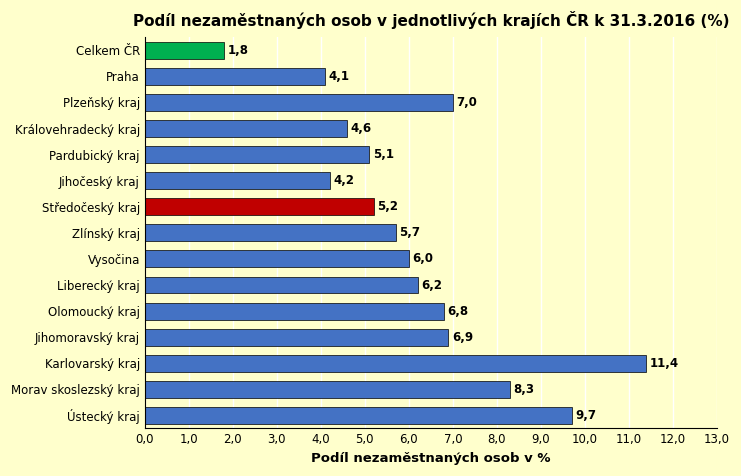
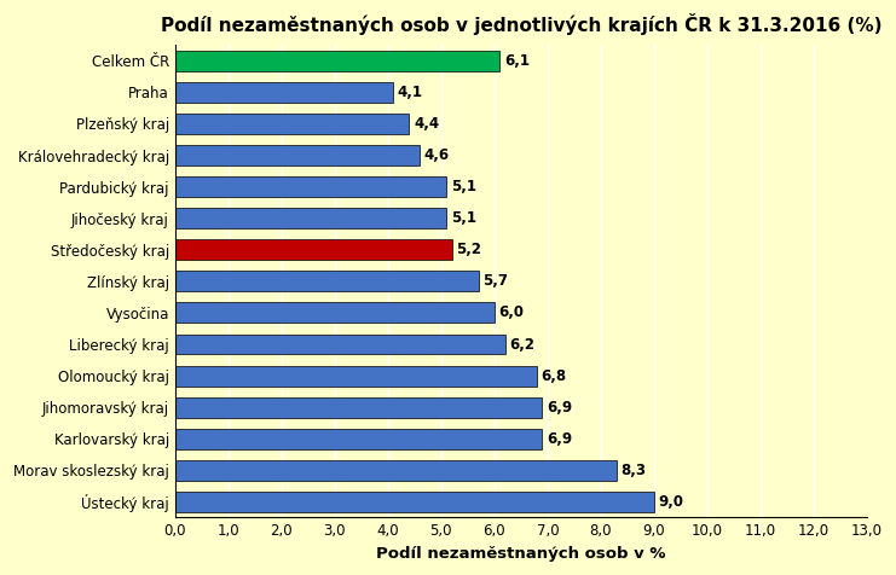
Celkem ČR: 1,8 -> 6,1
Plzeňský kraj: 7,0 -> 4,4
Jihočeský kraj: 4,2 -> 5,1
Karlovarský kraj: 11,4 -> 6,9
Ústecký kraj: 9,7 -> 9,0
